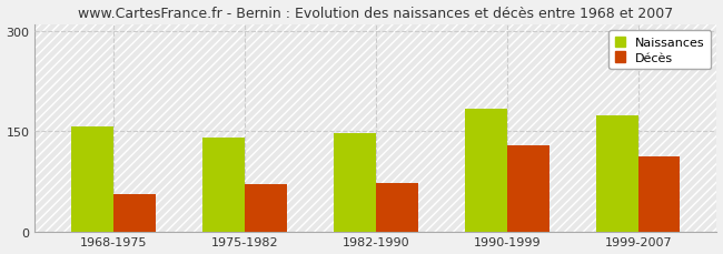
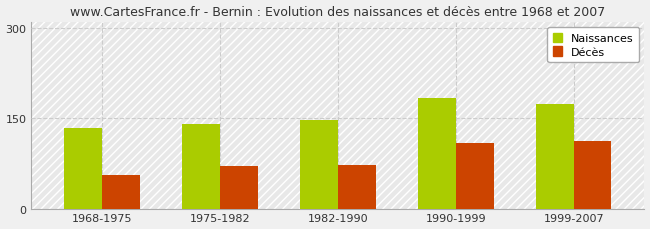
Naissances/1968-1975: 156 -> 133
Décès/1990-1999: 128 -> 108
